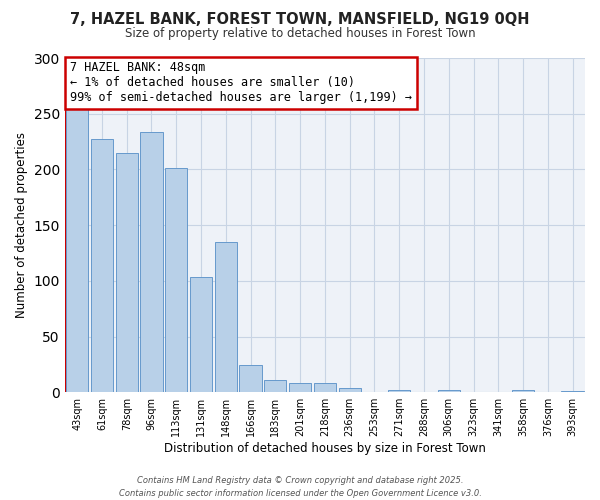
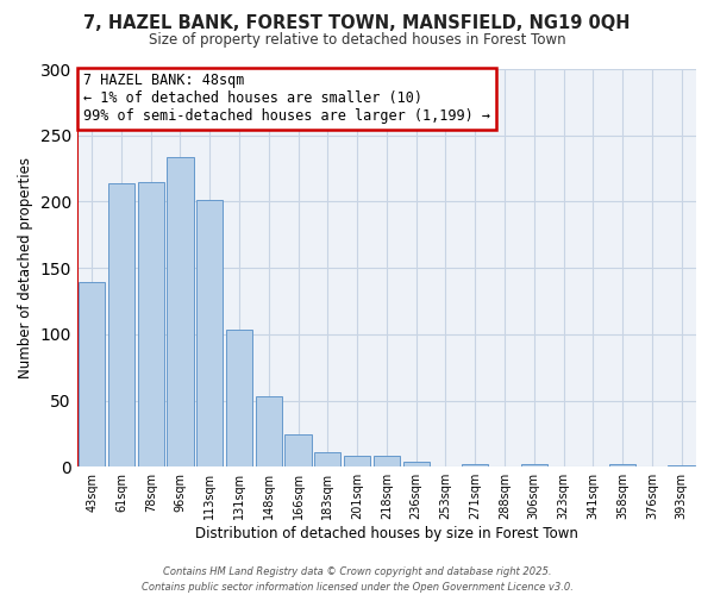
43sqm: 256 -> 139
61sqm: 227 -> 214
148sqm: 135 -> 53
